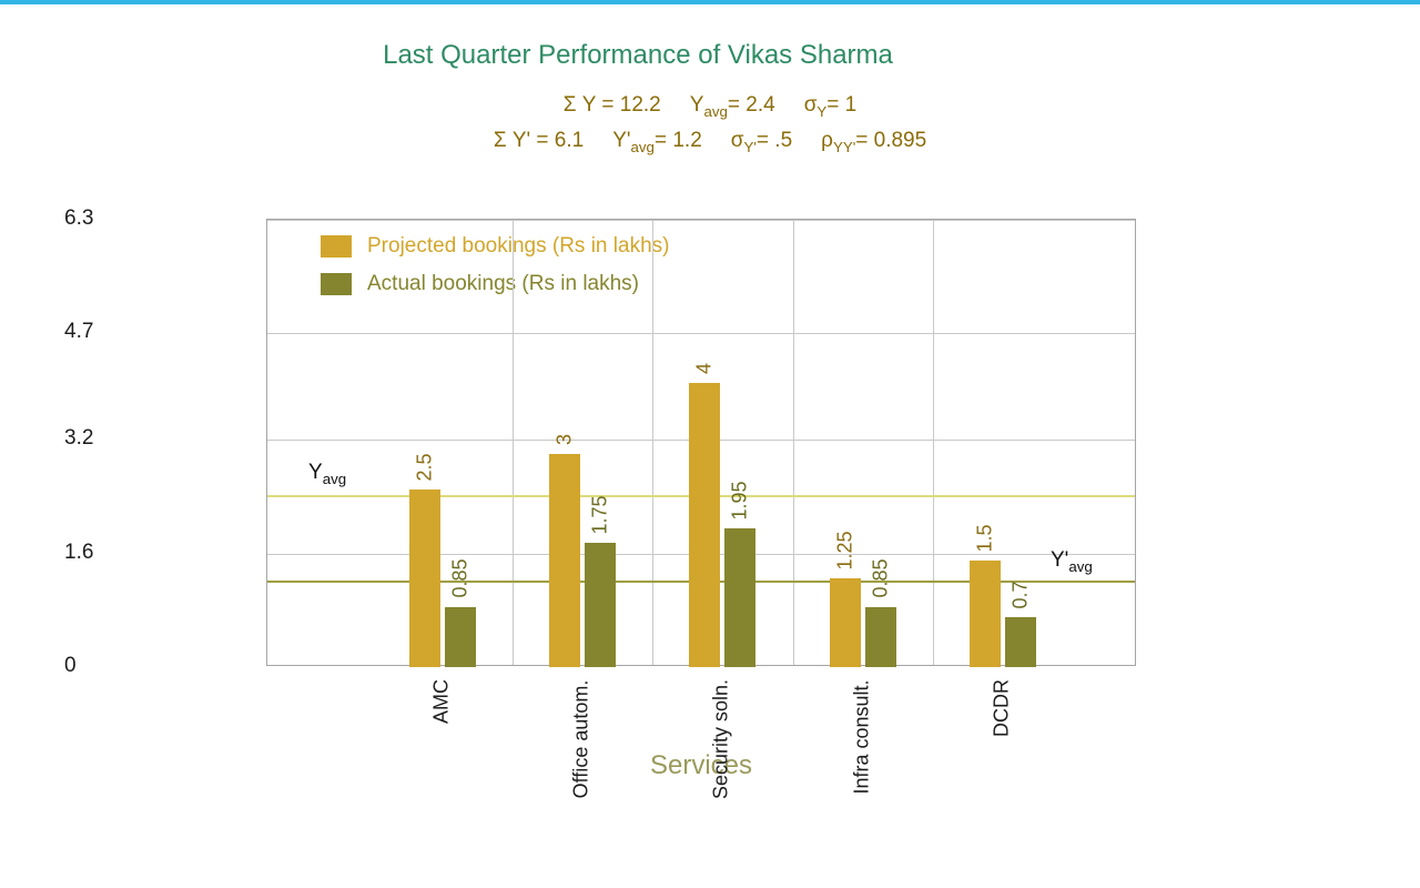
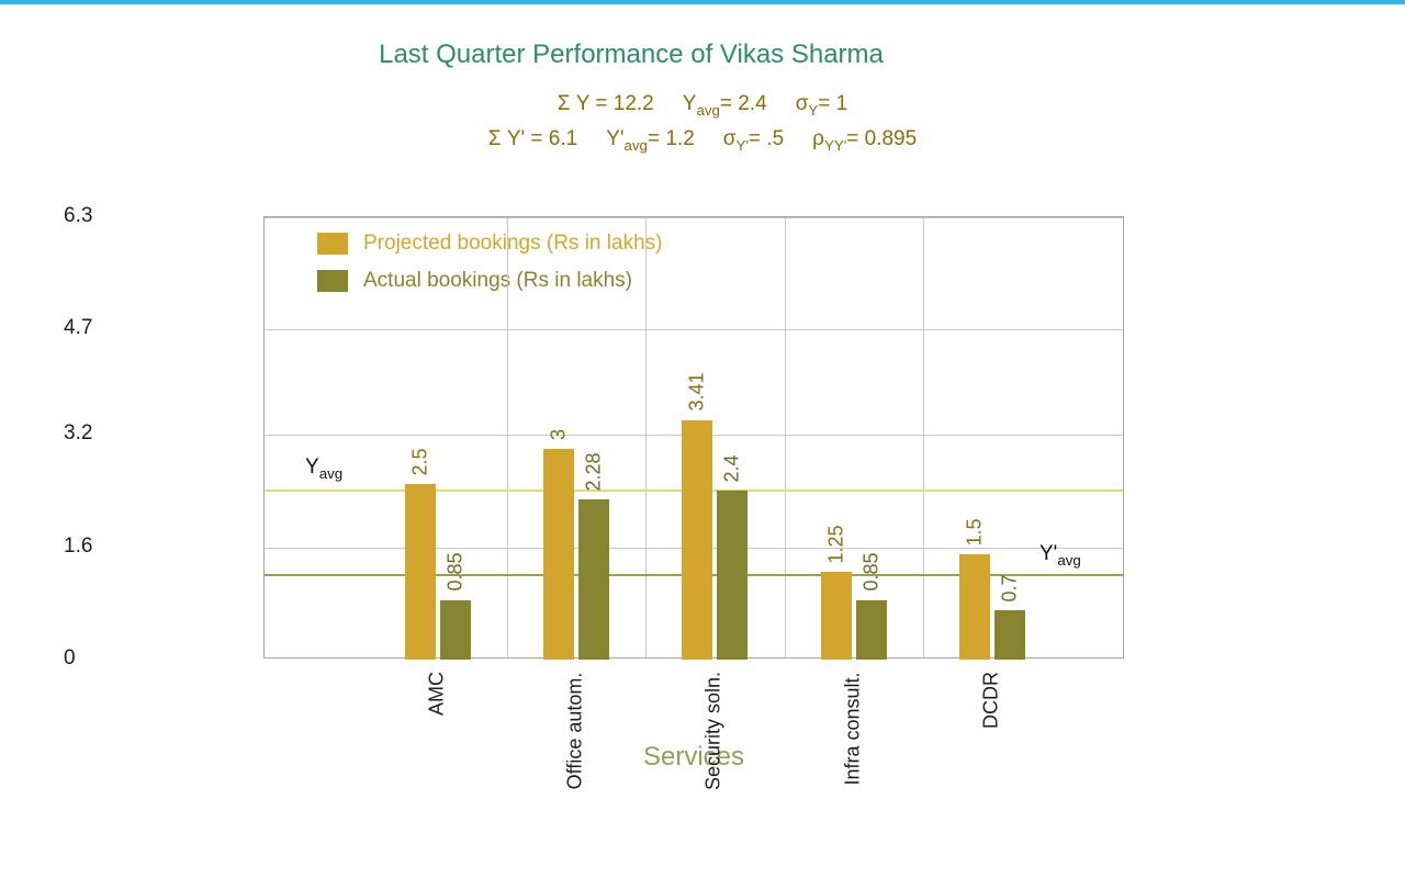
Actual bookings (Rs in lakhs)/Office autom.: 1.75 -> 2.28
Projected bookings (Rs in lakhs)/Security soln.: 4 -> 3.41
Actual bookings (Rs in lakhs)/Security soln.: 1.95 -> 2.4
